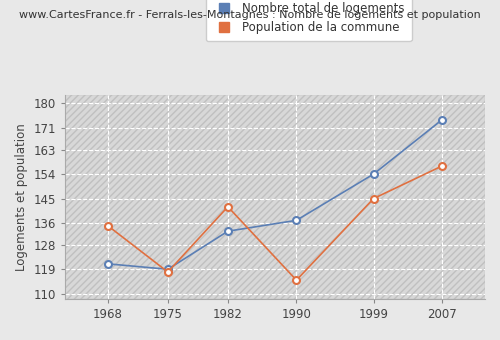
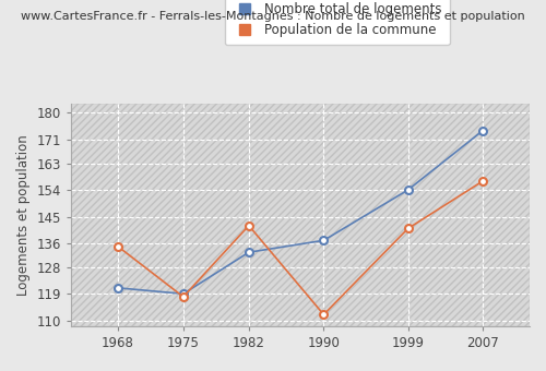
Population de la commune/1990: 115 -> 112
Population de la commune/1999: 145 -> 141
